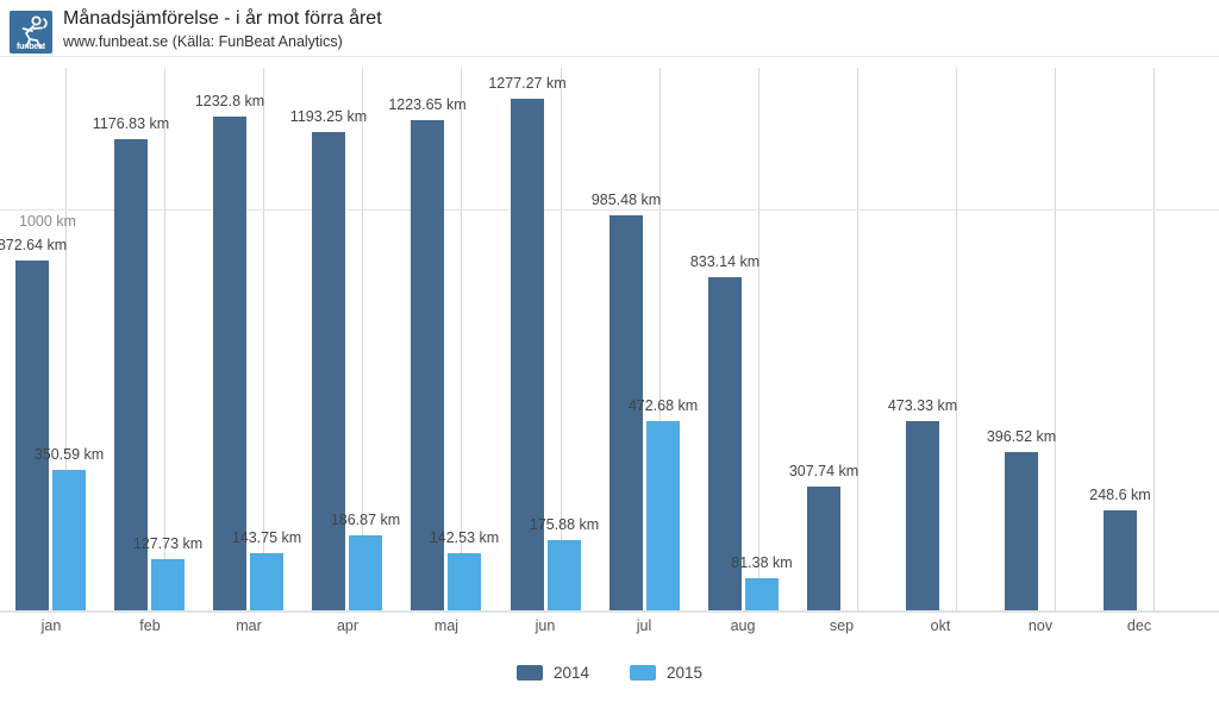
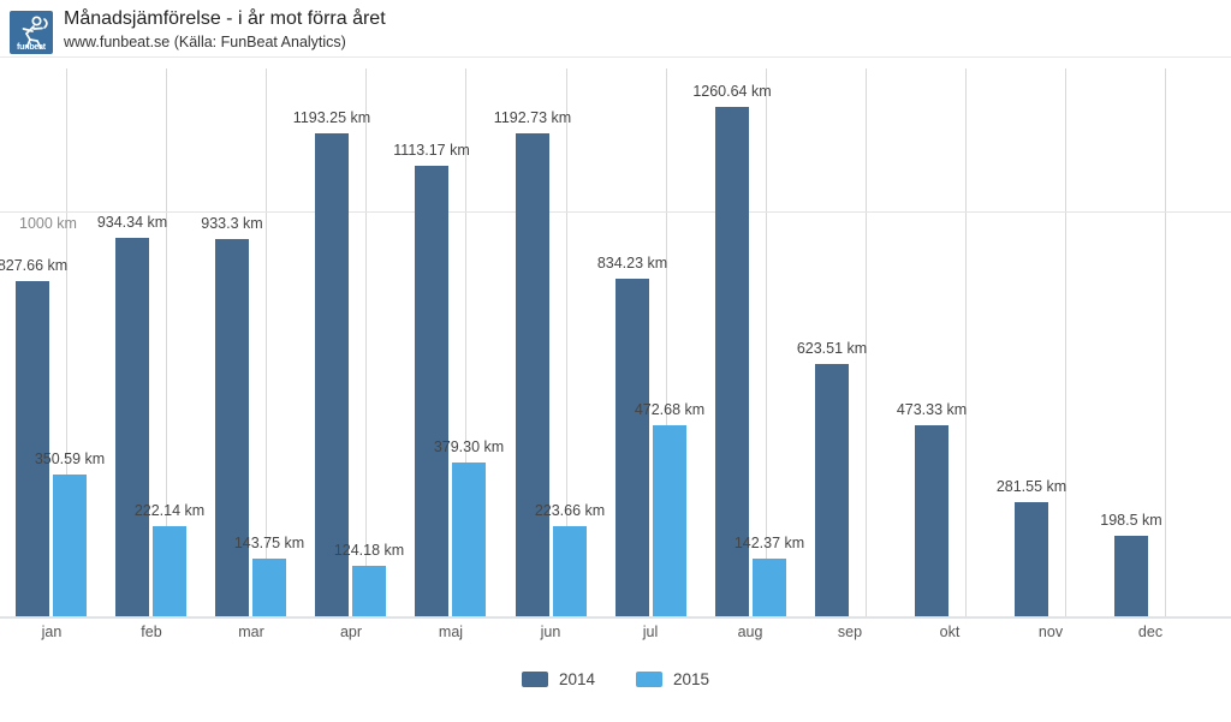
2014/jan: 872.64 -> 827.66
2014/feb: 1176.83 -> 934.34
2015/feb: 127.73 -> 222.14
2014/mar: 1232.8 -> 933.3
2015/apr: 186.87 -> 124.18
2014/maj: 1223.65 -> 1113.17
2015/maj: 142.53 -> 379.30
2014/jun: 1277.27 -> 1192.73
2015/jun: 175.88 -> 223.66
2014/jul: 985.48 -> 834.23
2014/aug: 833.14 -> 1260.64
2015/aug: 81.38 -> 142.37
2014/sep: 307.74 -> 623.51
2014/nov: 396.52 -> 281.55
2014/dec: 248.6 -> 198.5
